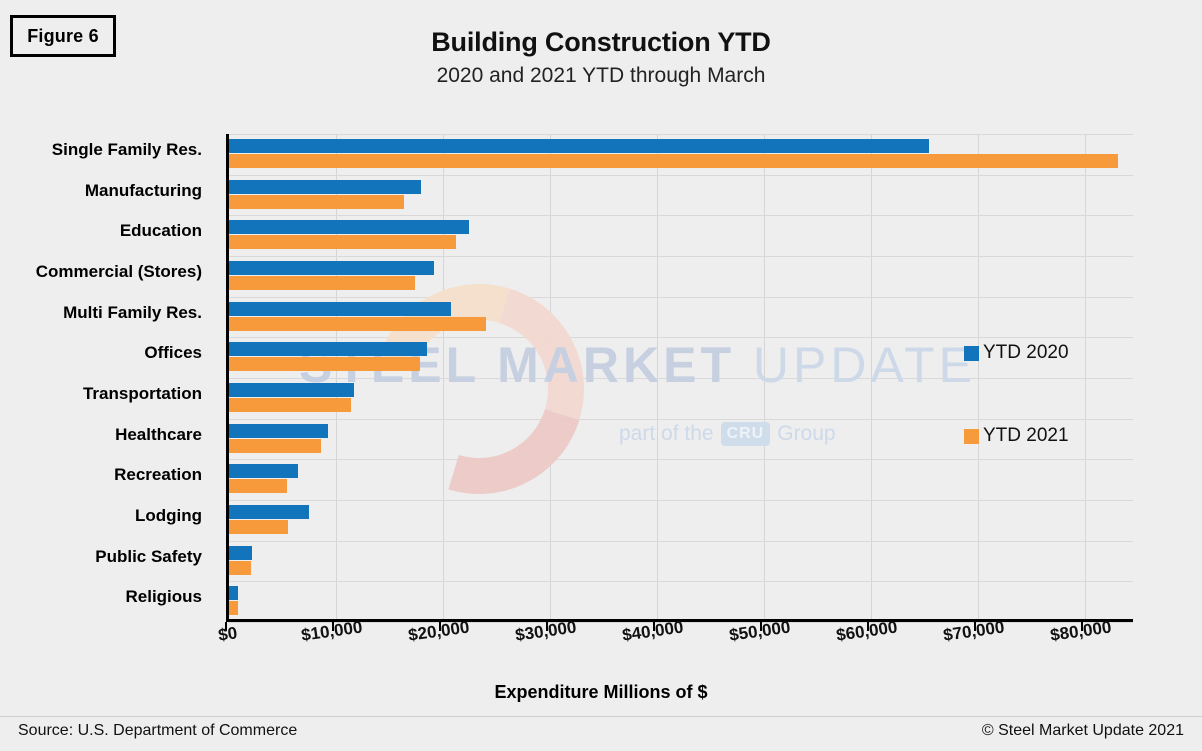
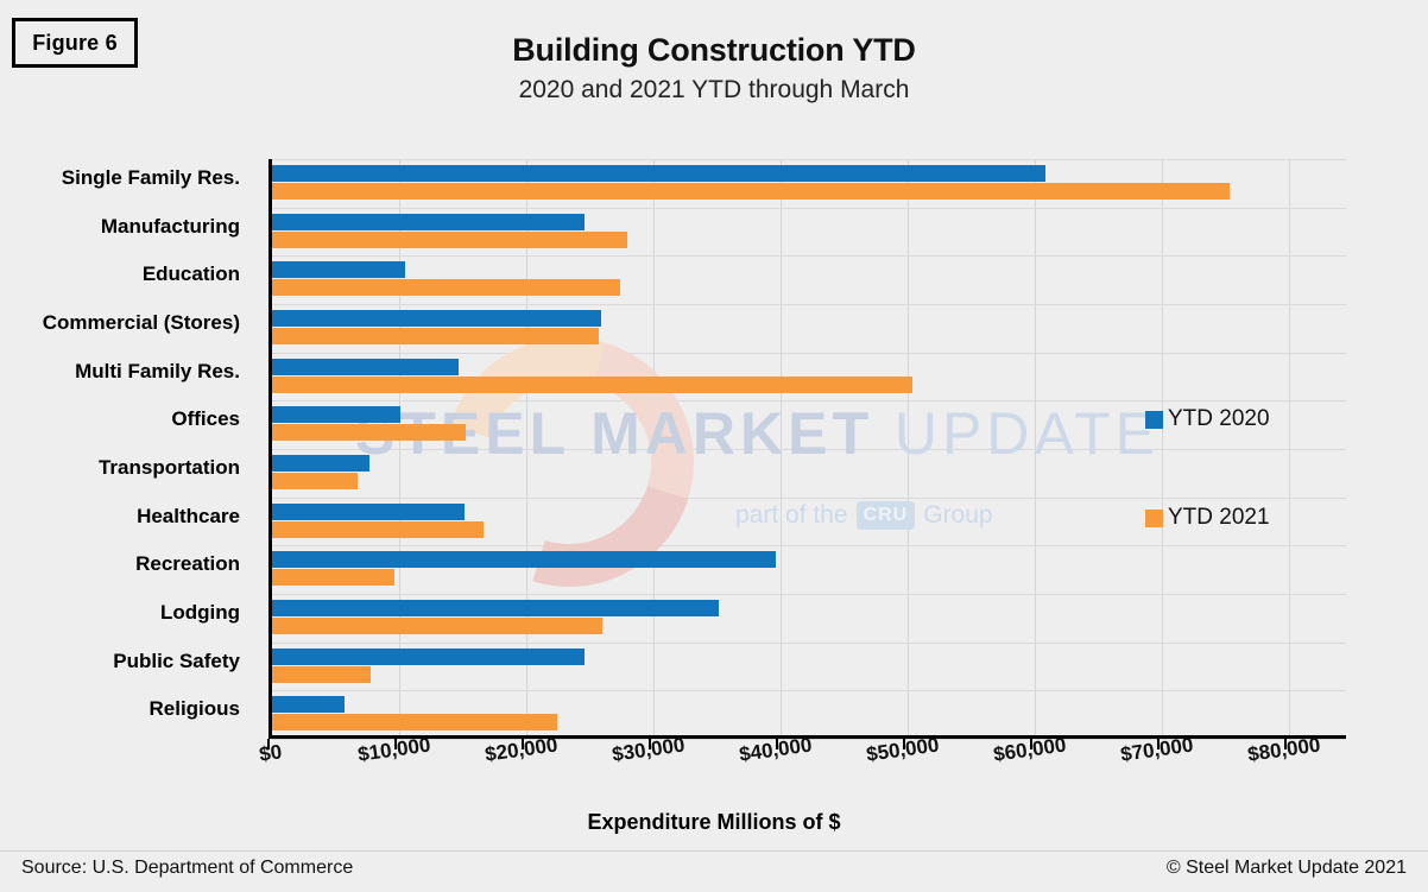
YTD 2020/Single Family Res.: $65400 -> $60800
YTD 2021/Single Family Res.: $83100 -> $75300
YTD 2020/Manufacturing: $17900 -> $24600
YTD 2021/Manufacturing: $16400 -> $27900
YTD 2020/Education: $22400 -> $10500
YTD 2021/Education: $21200 -> $27400
YTD 2020/Commercial (Stores): $19100 -> $25900
YTD 2021/Commercial (Stores): $17400 -> $25700
YTD 2020/Multi Family Res.: $20800 -> $14700
YTD 2021/Multi Family Res.: $24000 -> $50400
YTD 2020/Offices: $18500 -> $10100
YTD 2021/Offices: $17800 -> $15200
YTD 2020/Transportation: $11700 -> $7700
YTD 2021/Transportation: $11400 -> $6700
YTD 2020/Healthcare: $9300 -> $15100
YTD 2021/Healthcare: $8600 -> $16600
YTD 2020/Recreation: $6400 -> $39600
YTD 2021/Recreation: $5400 -> $9600
YTD 2020/Lodging: $7400 -> $35100
YTD 2021/Lodging: $5500 -> $26000
YTD 2020/Public Safety: $2100 -> $24600
YTD 2021/Public Safety: $2000 -> $7800
YTD 2020/Religious: $900 -> $5700
YTD 2021/Religious: $800 -> $22400
